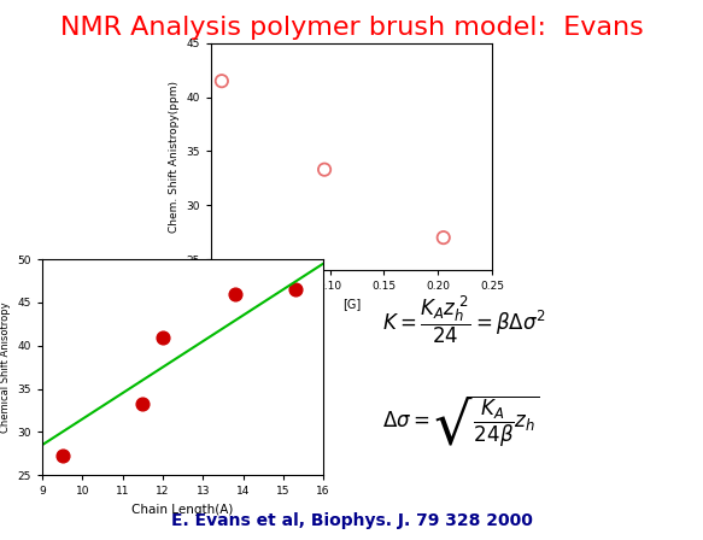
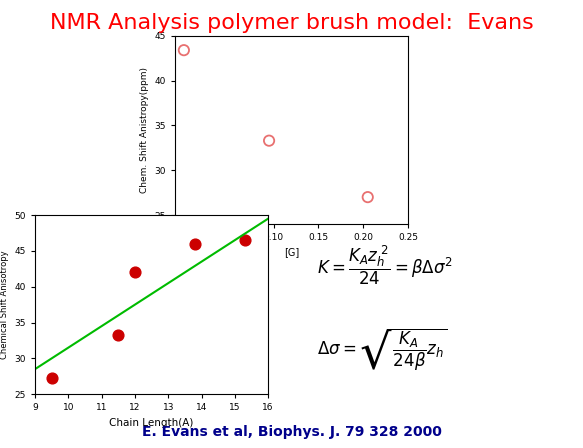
0.00: 41.5 -> 43.4
12: 41.0 -> 42.0
